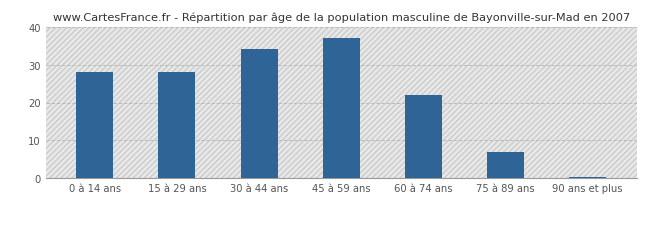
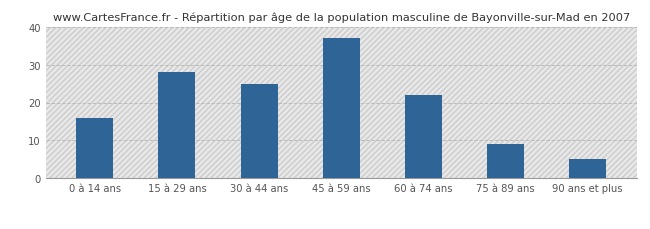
0 à 14 ans: 28.0 -> 16.0
30 à 44 ans: 34.0 -> 25.0
75 à 89 ans: 7.0 -> 9.0
90 ans et plus: 0.5 -> 5.0
